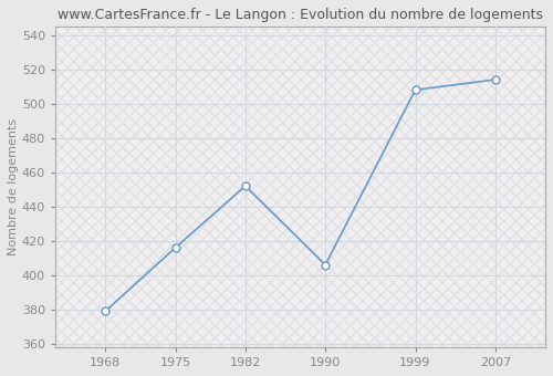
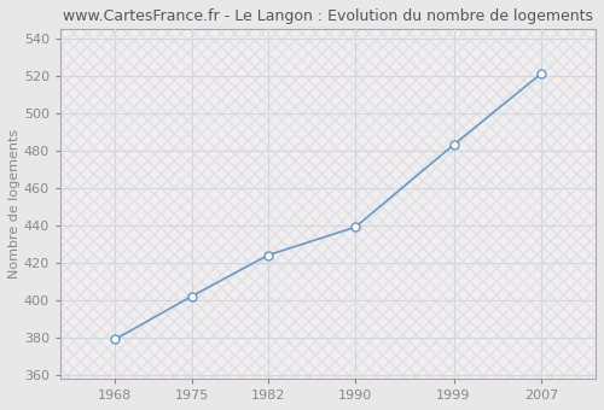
1975: 416 -> 402
1982: 452 -> 424
1990: 406 -> 439
1999: 508 -> 483
2007: 514 -> 521
